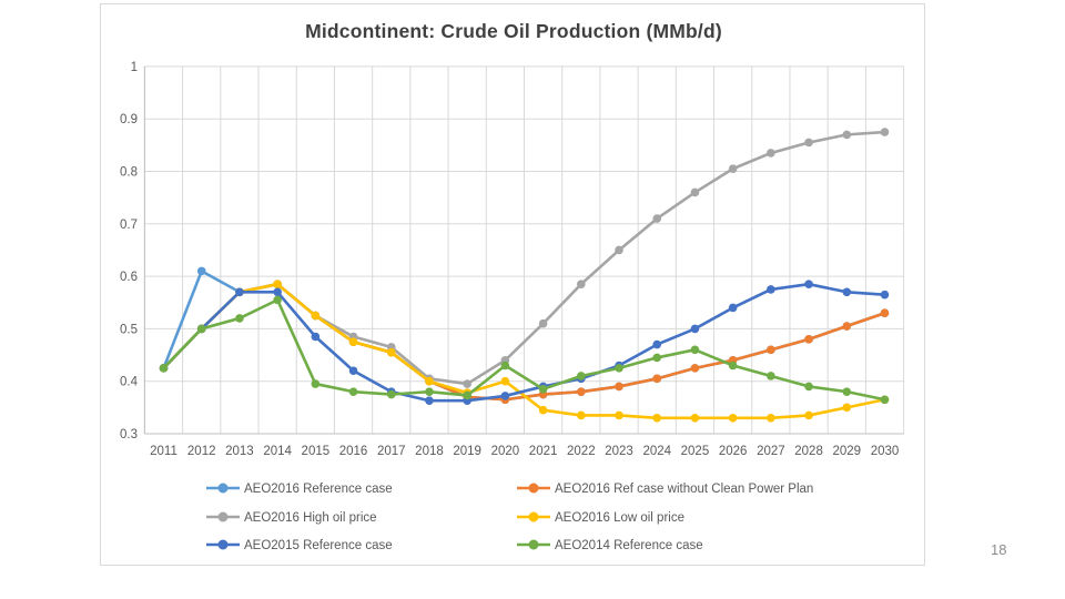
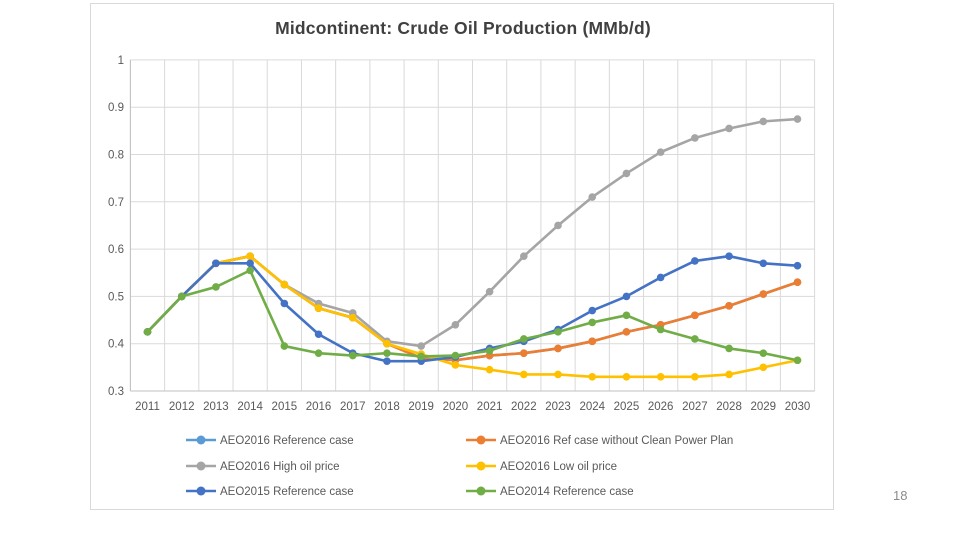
AEO2016 Reference case/2012: 0.61 -> 0.50
AEO2016 Low oil price/2020: 0.40 -> 0.35
AEO2014 Reference case/2020: 0.43 -> 0.38
